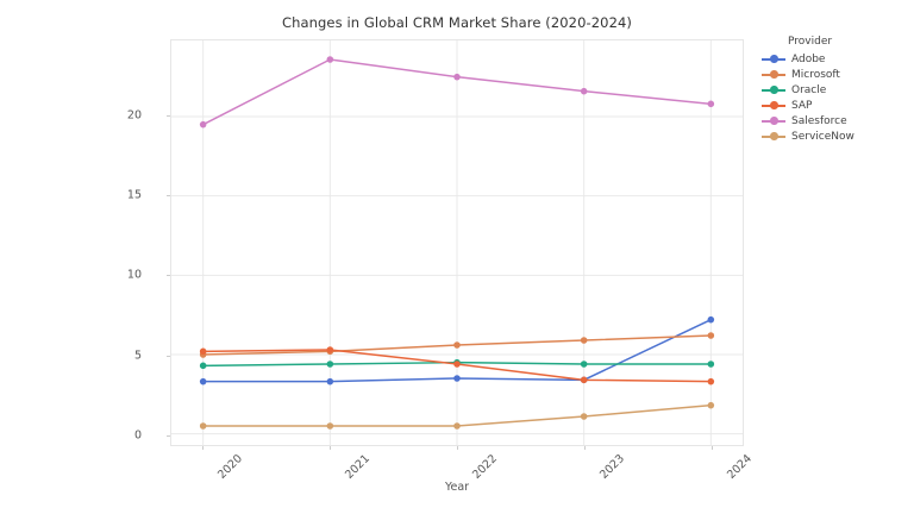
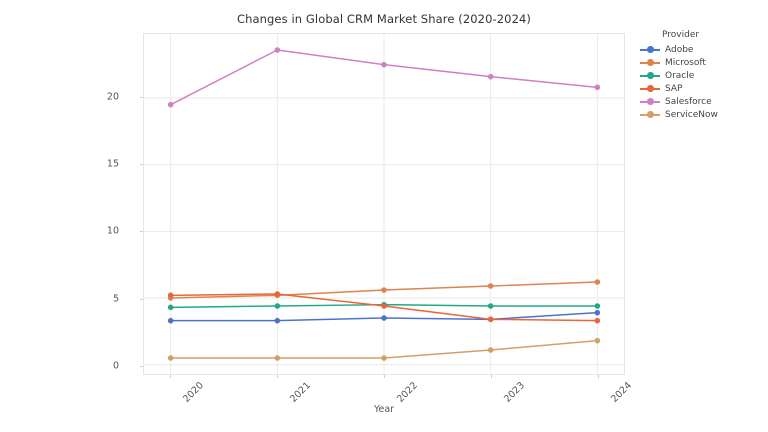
Adobe/2024: 7.2 -> 3.9
